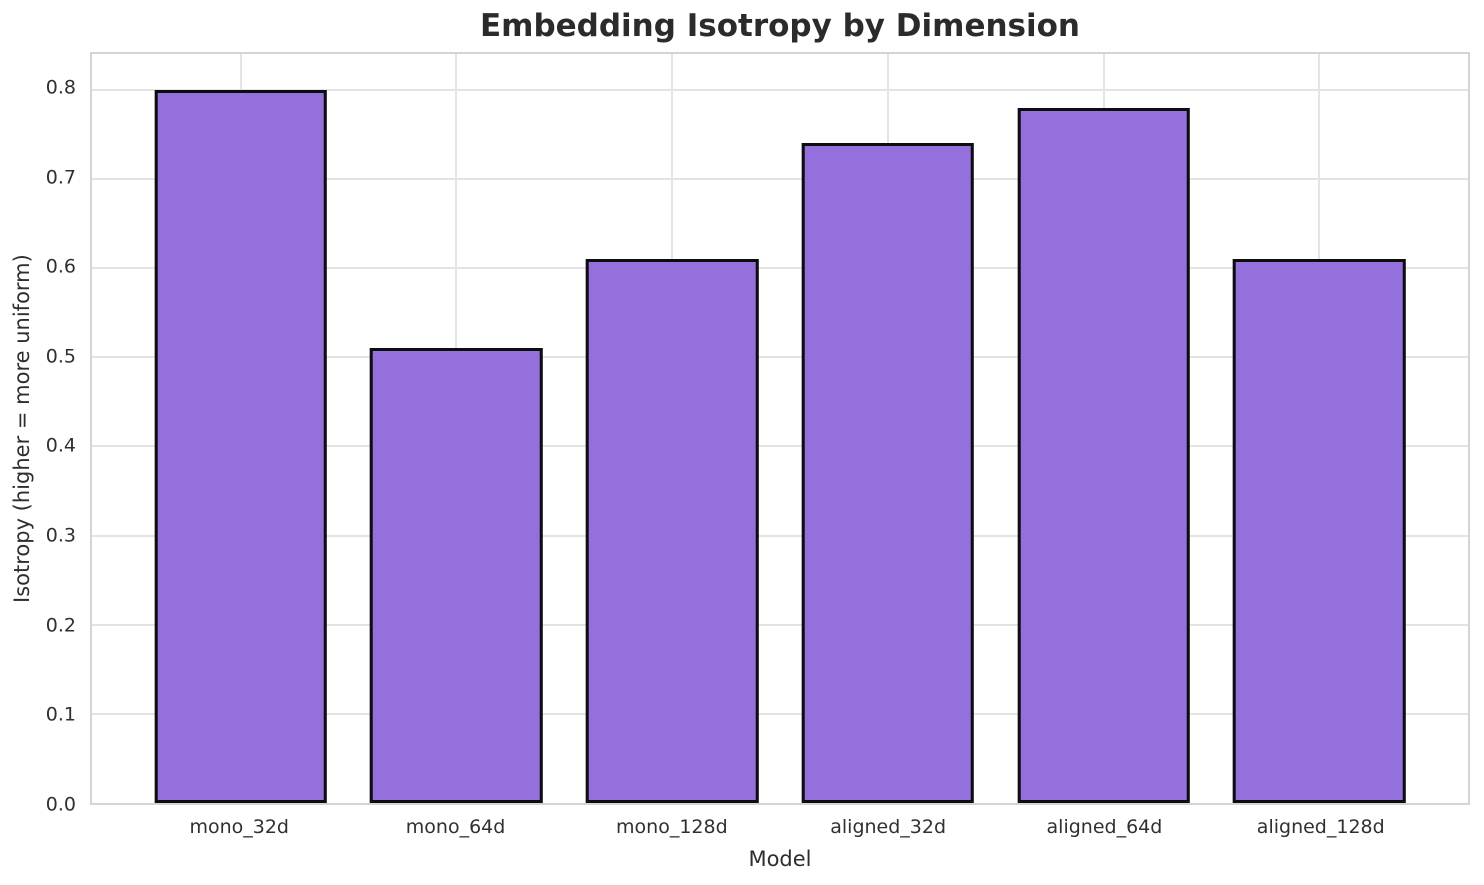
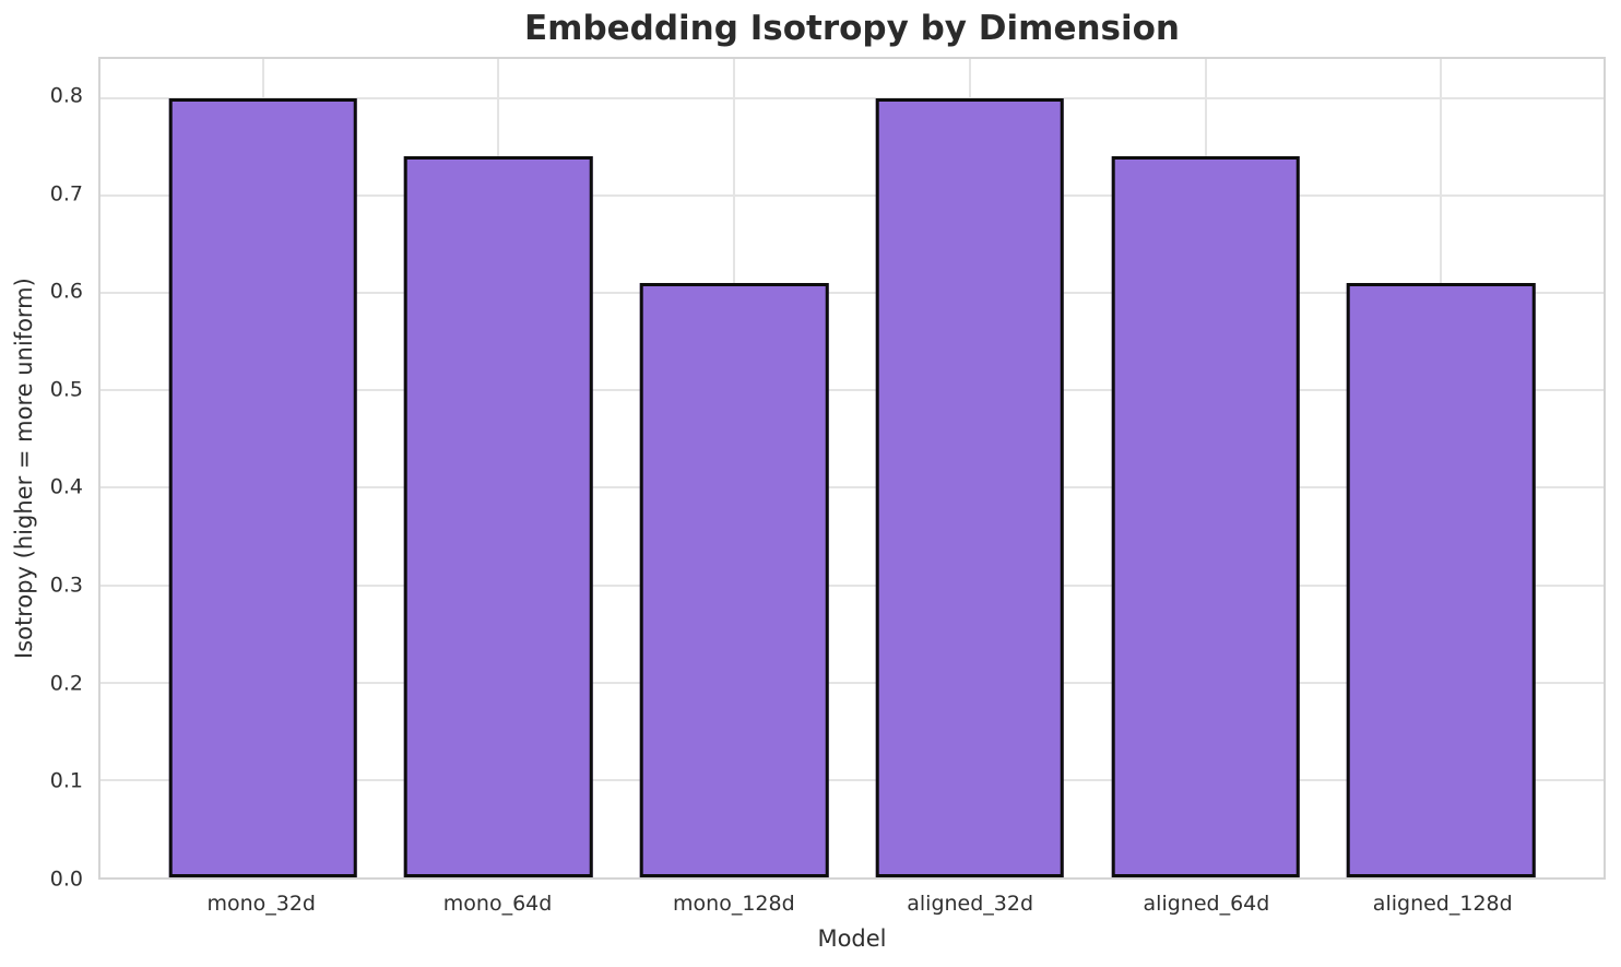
mono_64d: 0.51 -> 0.74
aligned_32d: 0.74 -> 0.80
aligned_64d: 0.78 -> 0.74
